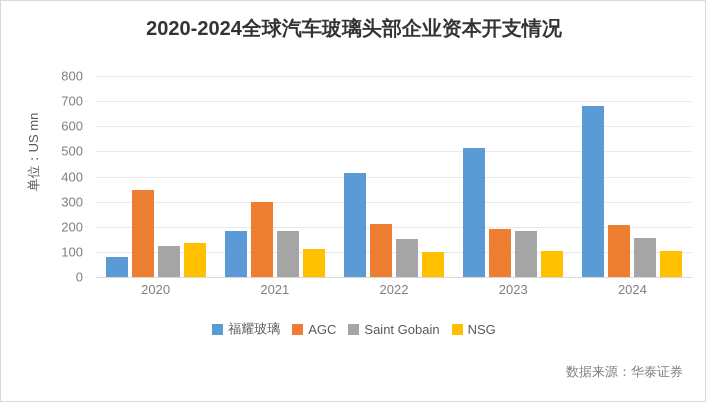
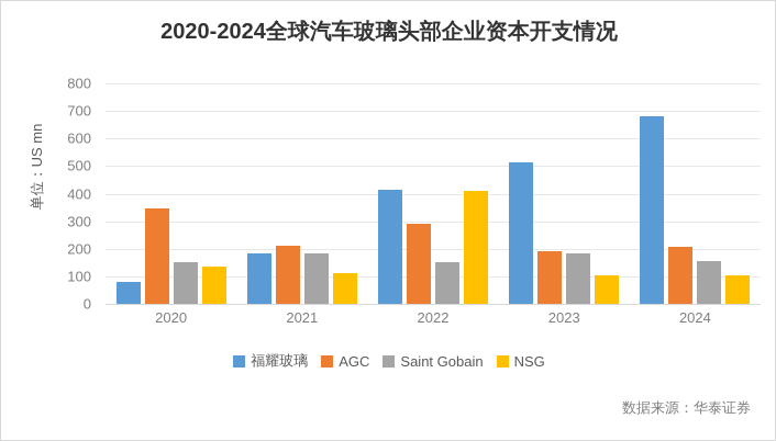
Saint Gobain/2020: 120 -> 150
AGC/2021: 300 -> 210
AGC/2022: 210 -> 290
NSG/2022: 100 -> 410
